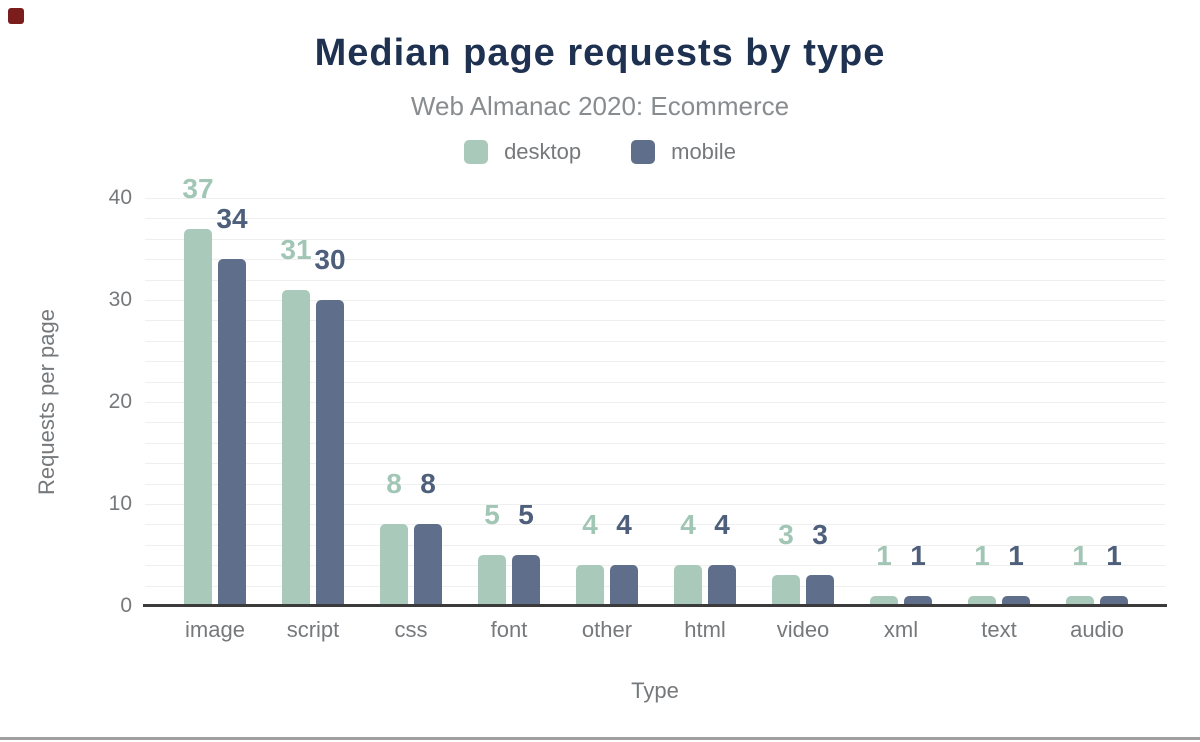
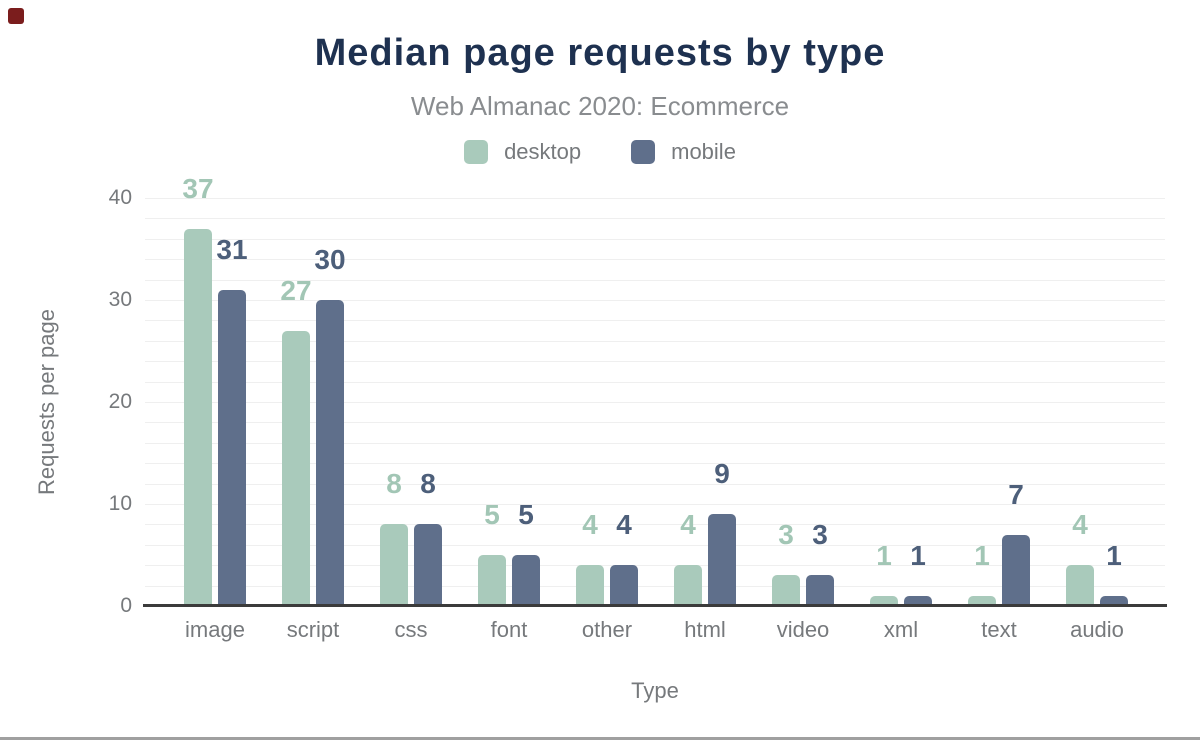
mobile/image: 34 -> 31
desktop/script: 31 -> 27
mobile/html: 4 -> 9
mobile/text: 1 -> 7
desktop/audio: 1 -> 4
